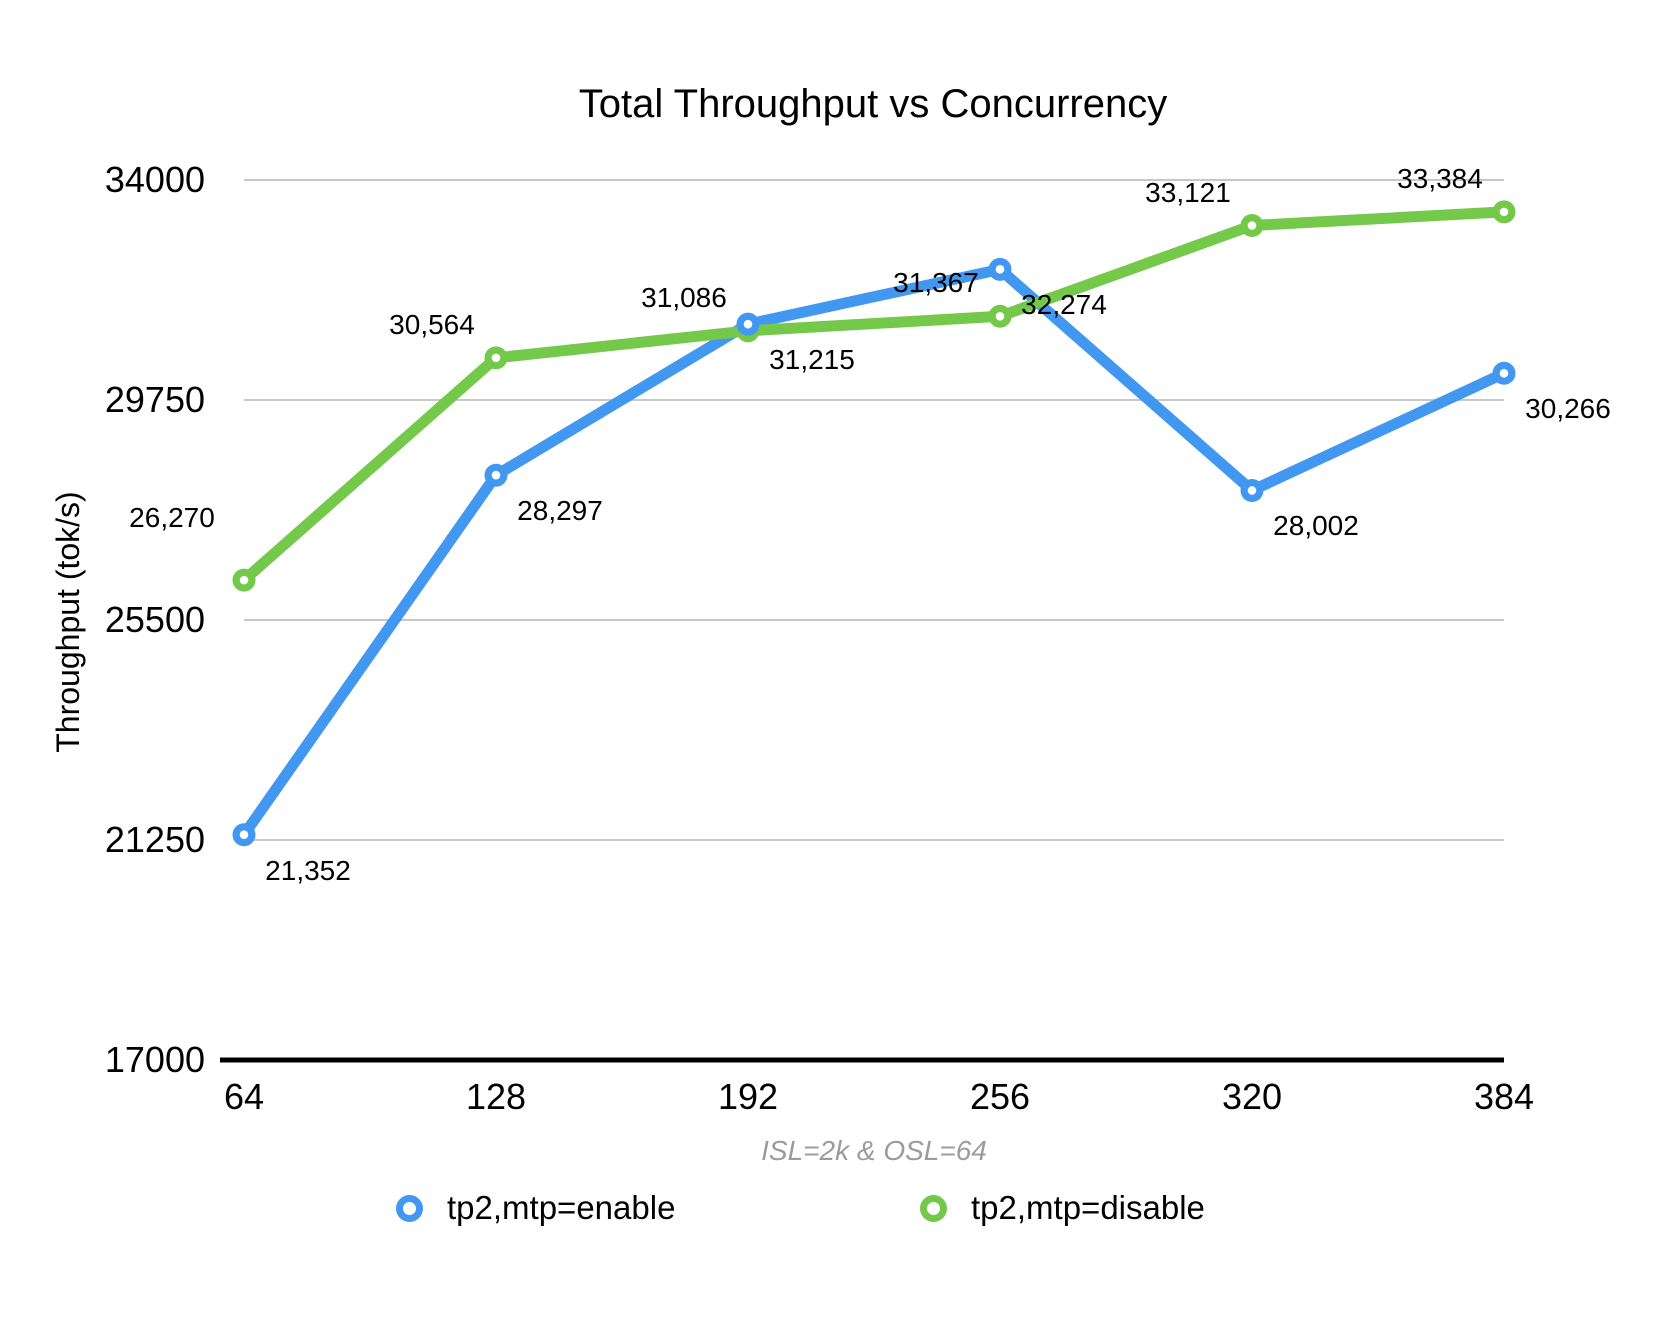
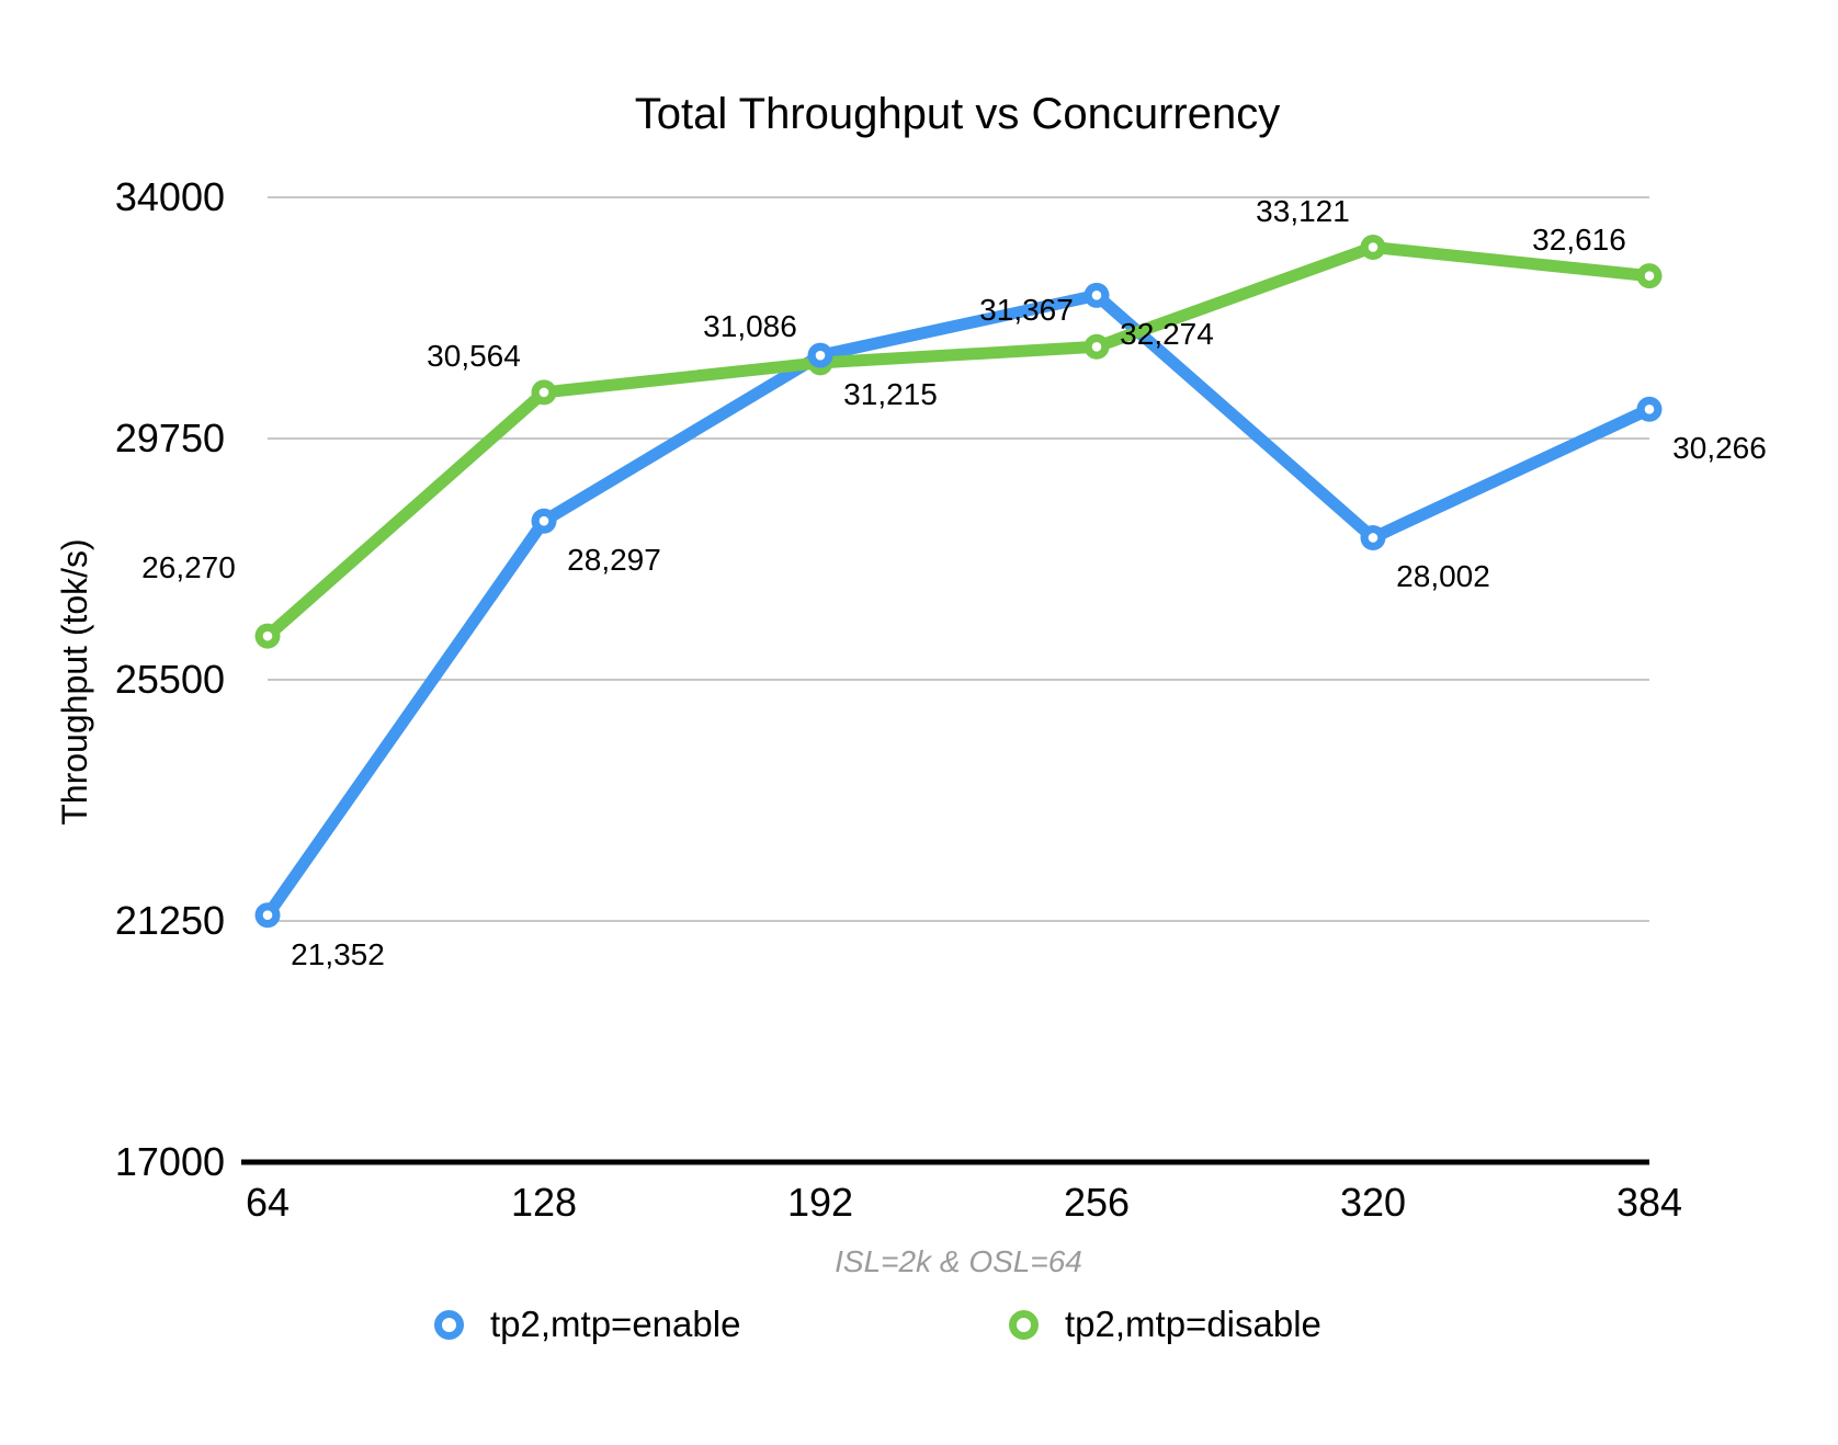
tp2,mtp=disable/384: 33,384 -> 32,616
